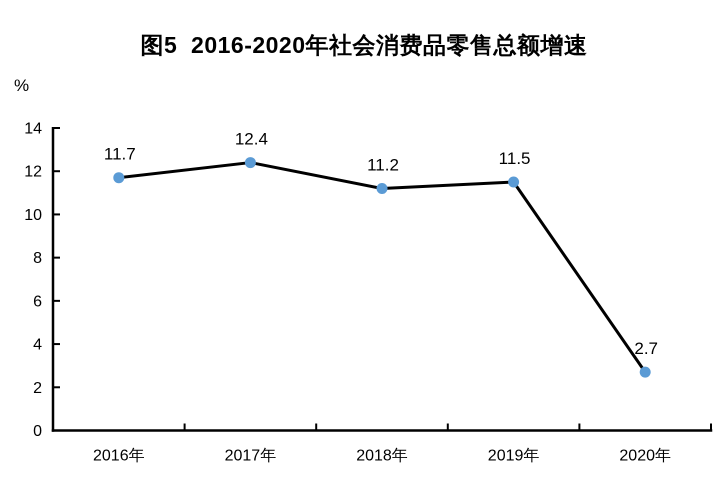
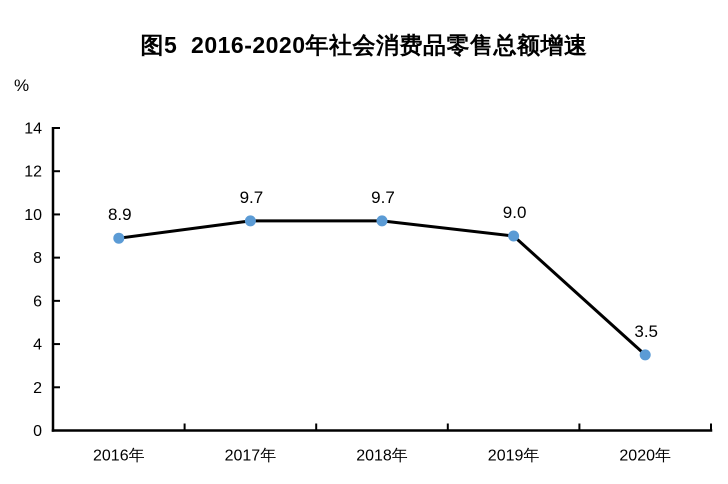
2016年: 11.7 -> 8.9
2017年: 12.4 -> 9.7
2018年: 11.2 -> 9.7
2019年: 11.5 -> 9.0
2020年: 2.7 -> 3.5
